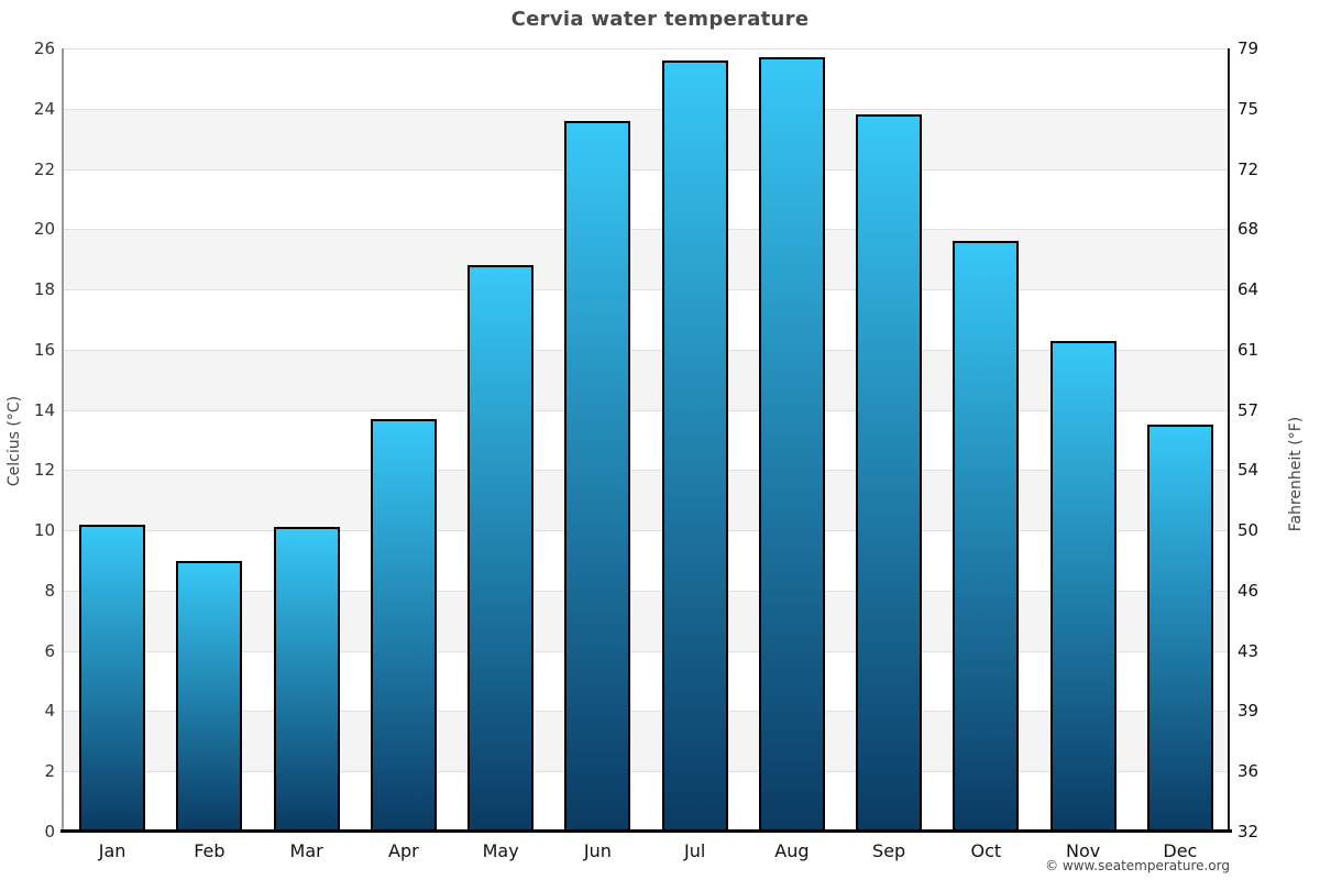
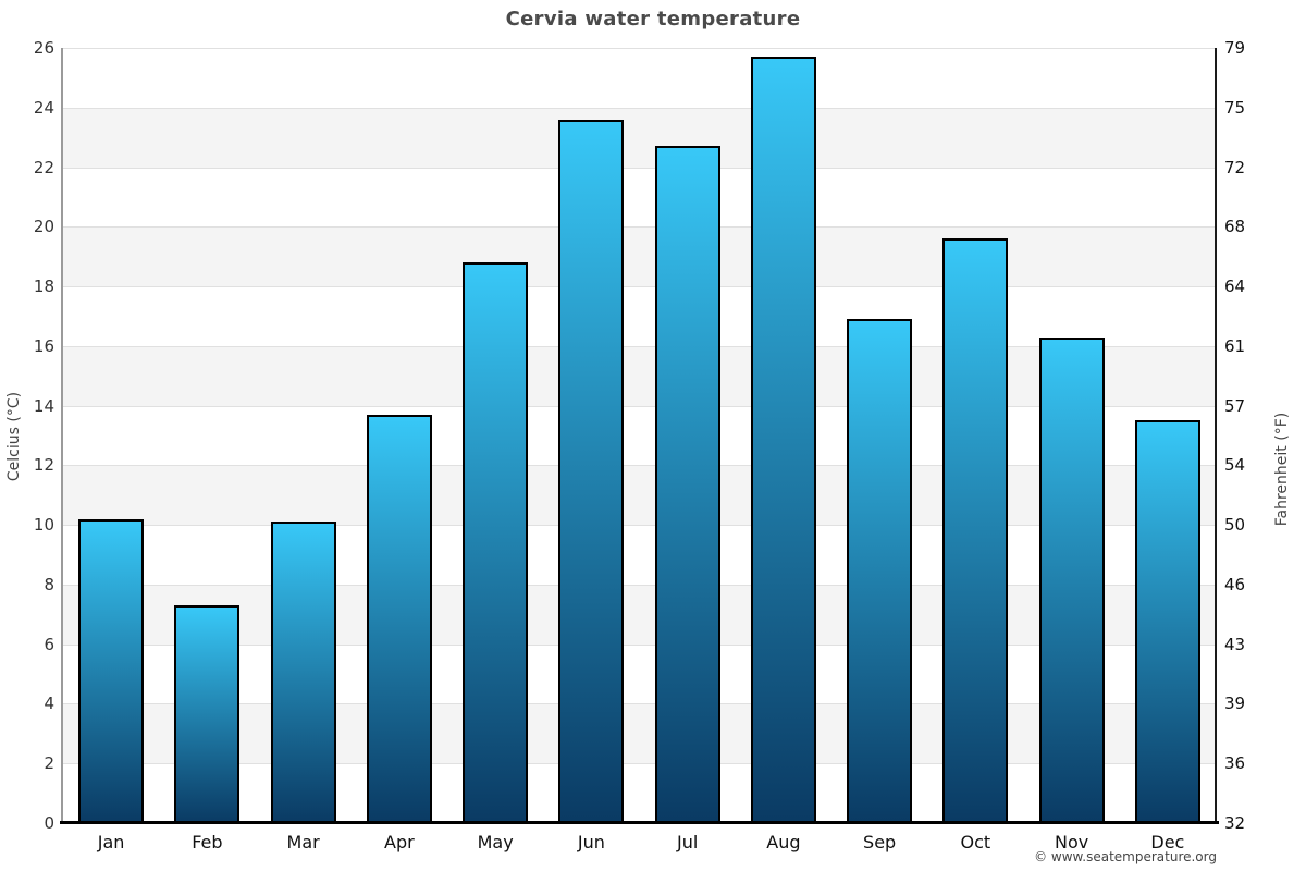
Feb: 9.0 -> 7.3
Jul: 25.6 -> 22.7
Sep: 23.8 -> 16.9
